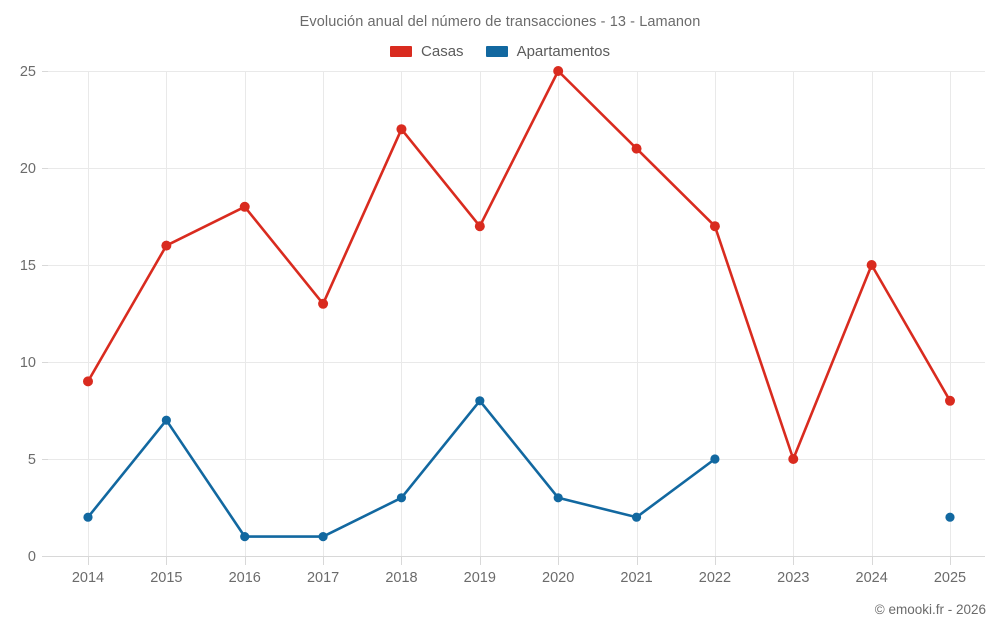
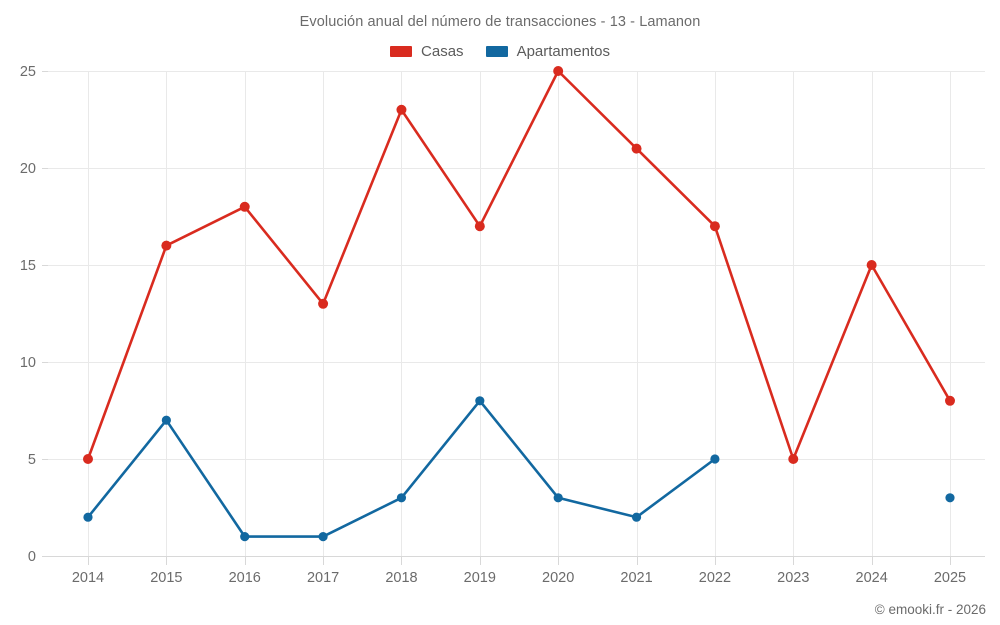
Casas/2014: 9 -> 5
Casas/2018: 22 -> 23
Apartamentos/2025: 2 -> 3
